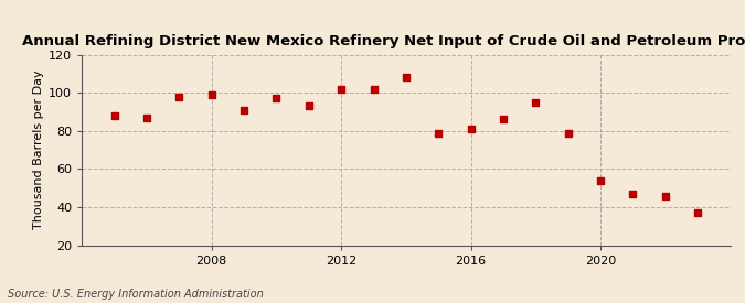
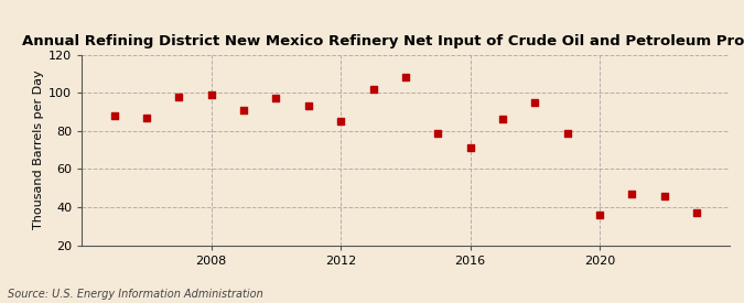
2012: 102 -> 85
2016: 81 -> 71
2020: 54 -> 36
